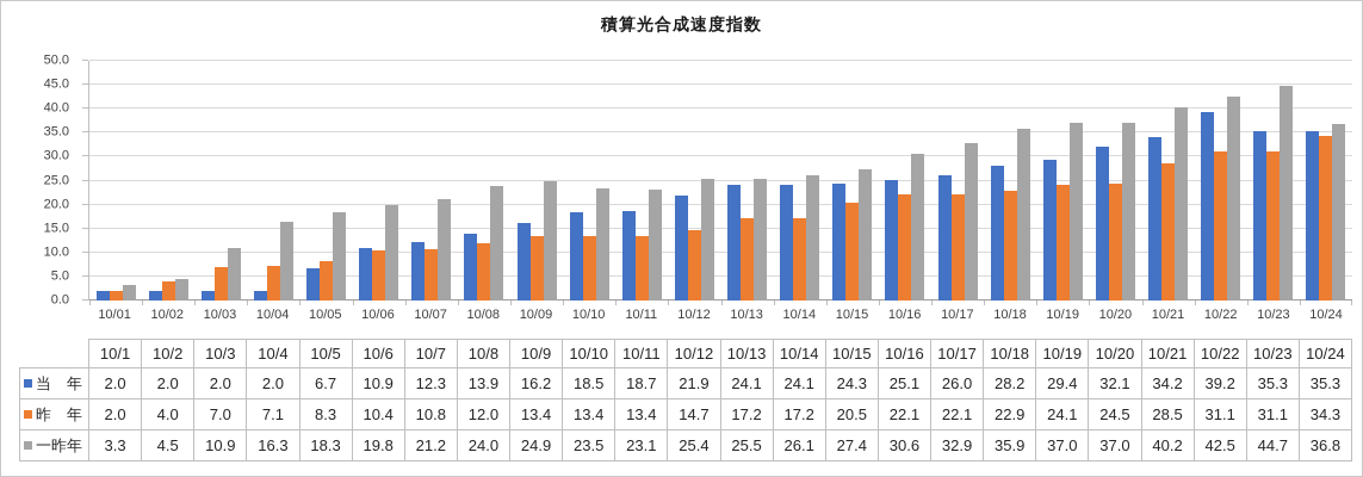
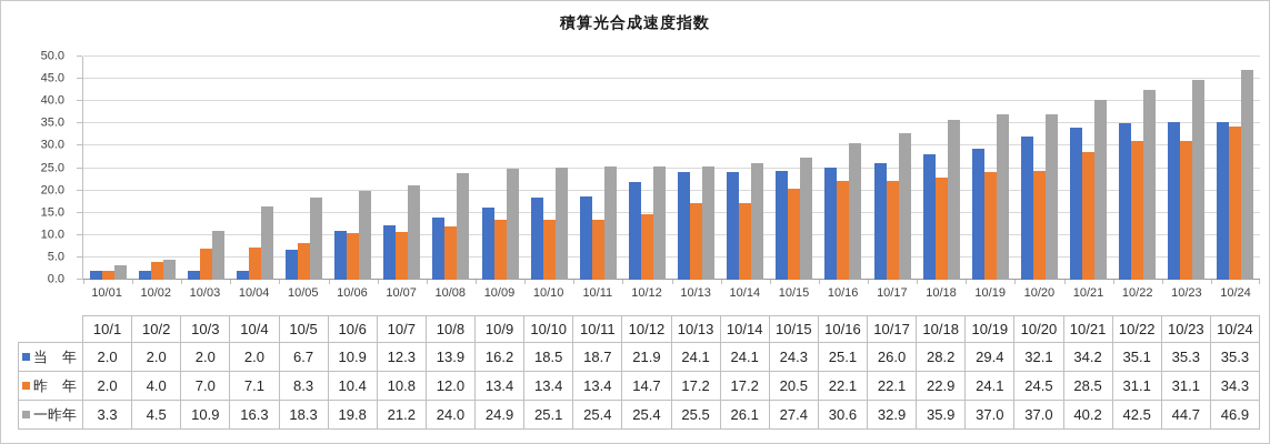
一昨年/10/10: 23.5 -> 25.1
一昨年/10/11: 23.1 -> 25.4
当 年/10/22: 39.2 -> 35.1
一昨年/10/24: 36.8 -> 46.9
